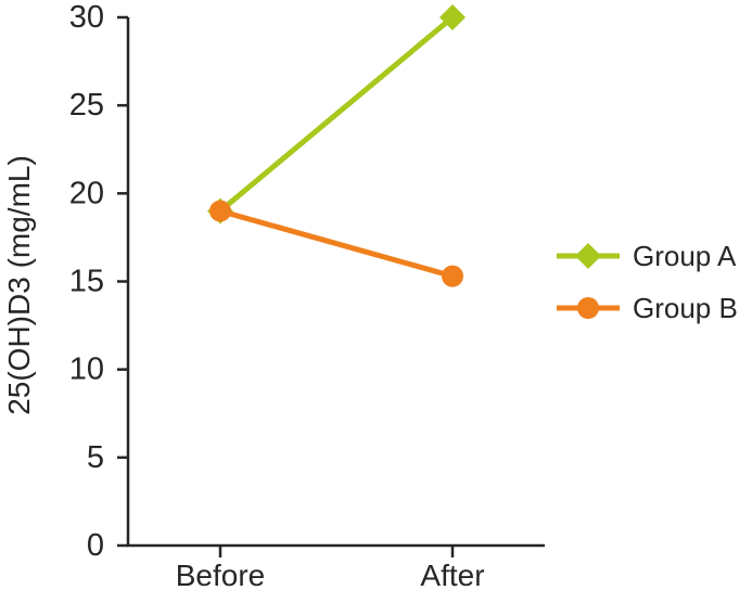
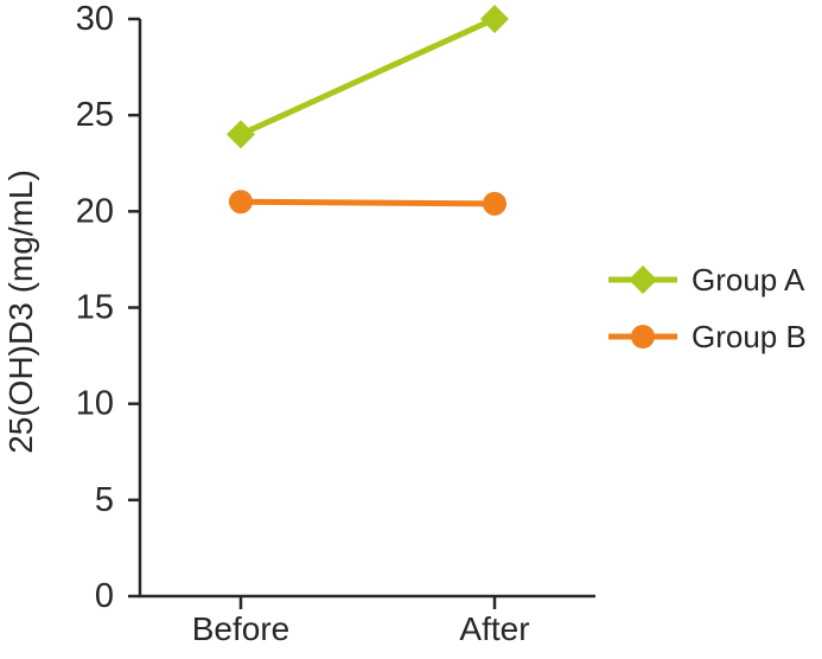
Group A/Before: 19 -> 24
Group B/Before: 19.0 -> 20.5
Group B/After: 15.3 -> 20.4
